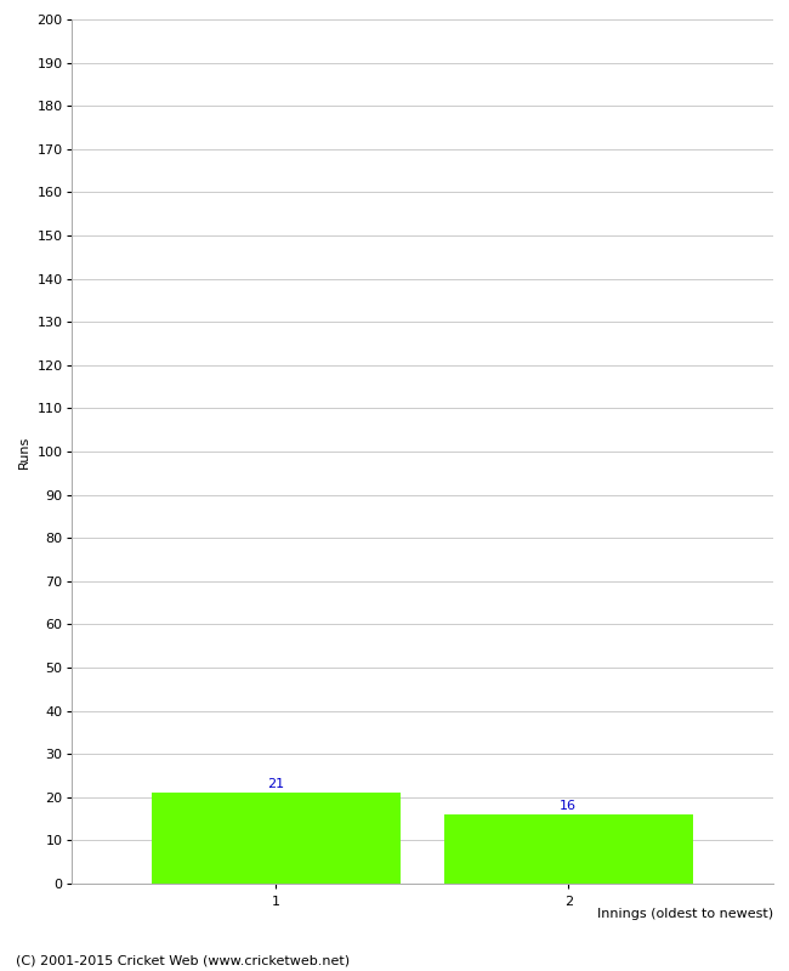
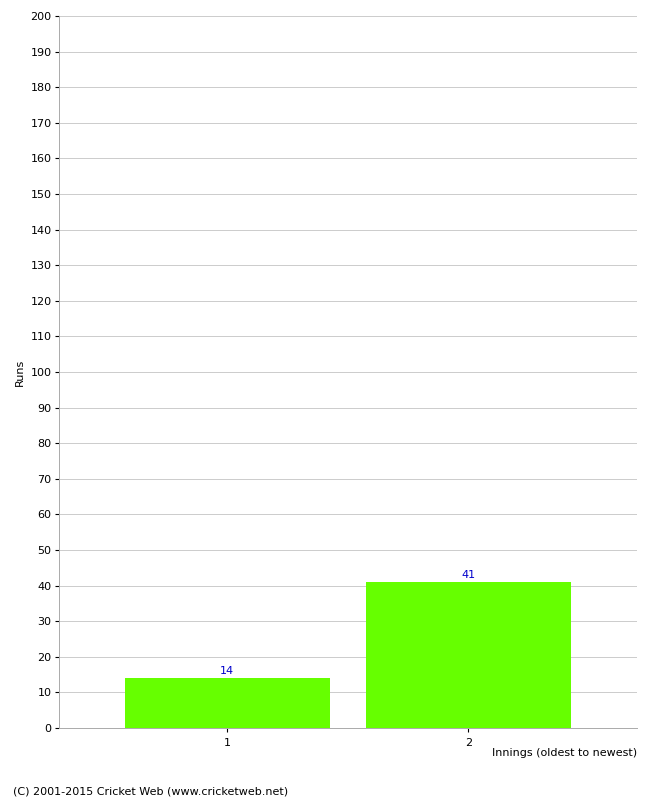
1: 21 -> 14
2: 16 -> 41
